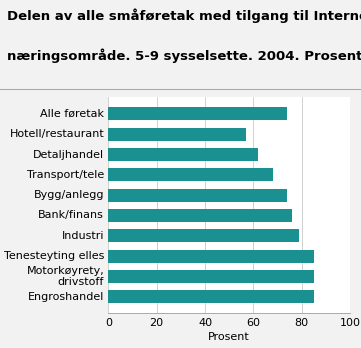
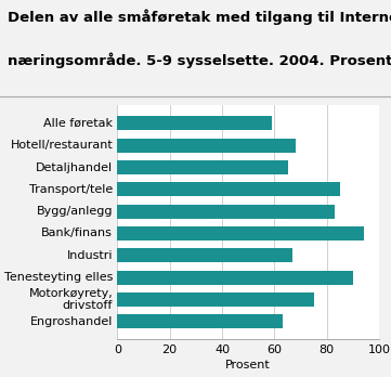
Alle føretak: 74 -> 59
Hotell/restaurant: 57 -> 68
Detaljhandel: 62 -> 65
Transport/tele: 68 -> 85
Bygg/anlegg: 74 -> 83
Bank/finans: 76 -> 94
Industri: 79 -> 67
Tenesteyting elles: 85 -> 90
Motorkøyrety, drivstoff: 85 -> 75
Engroshandel: 85 -> 63
